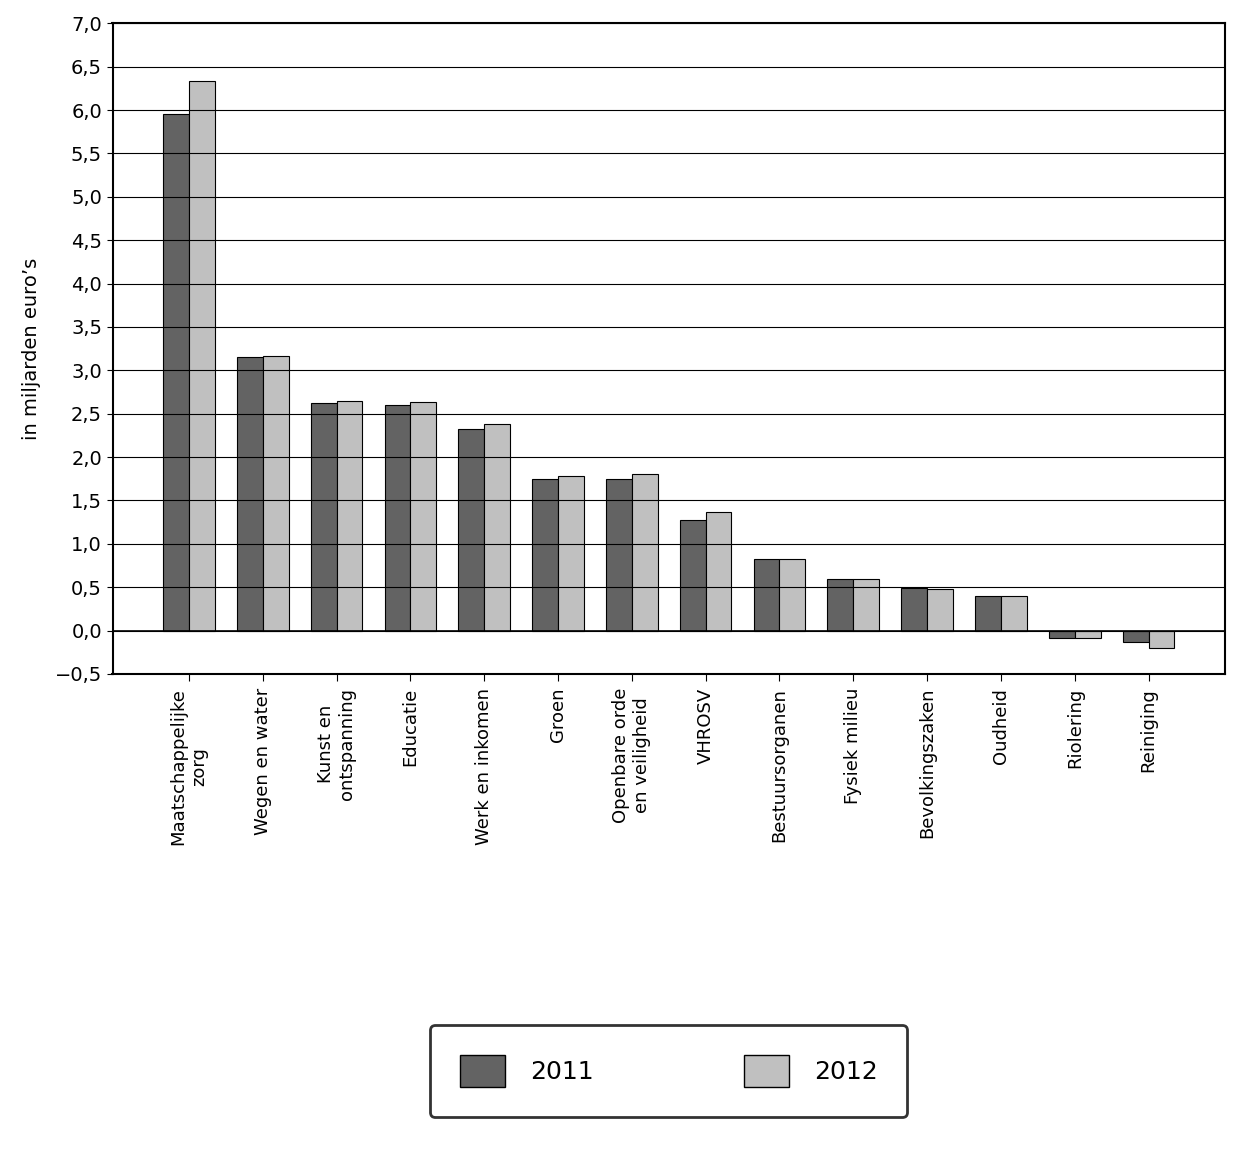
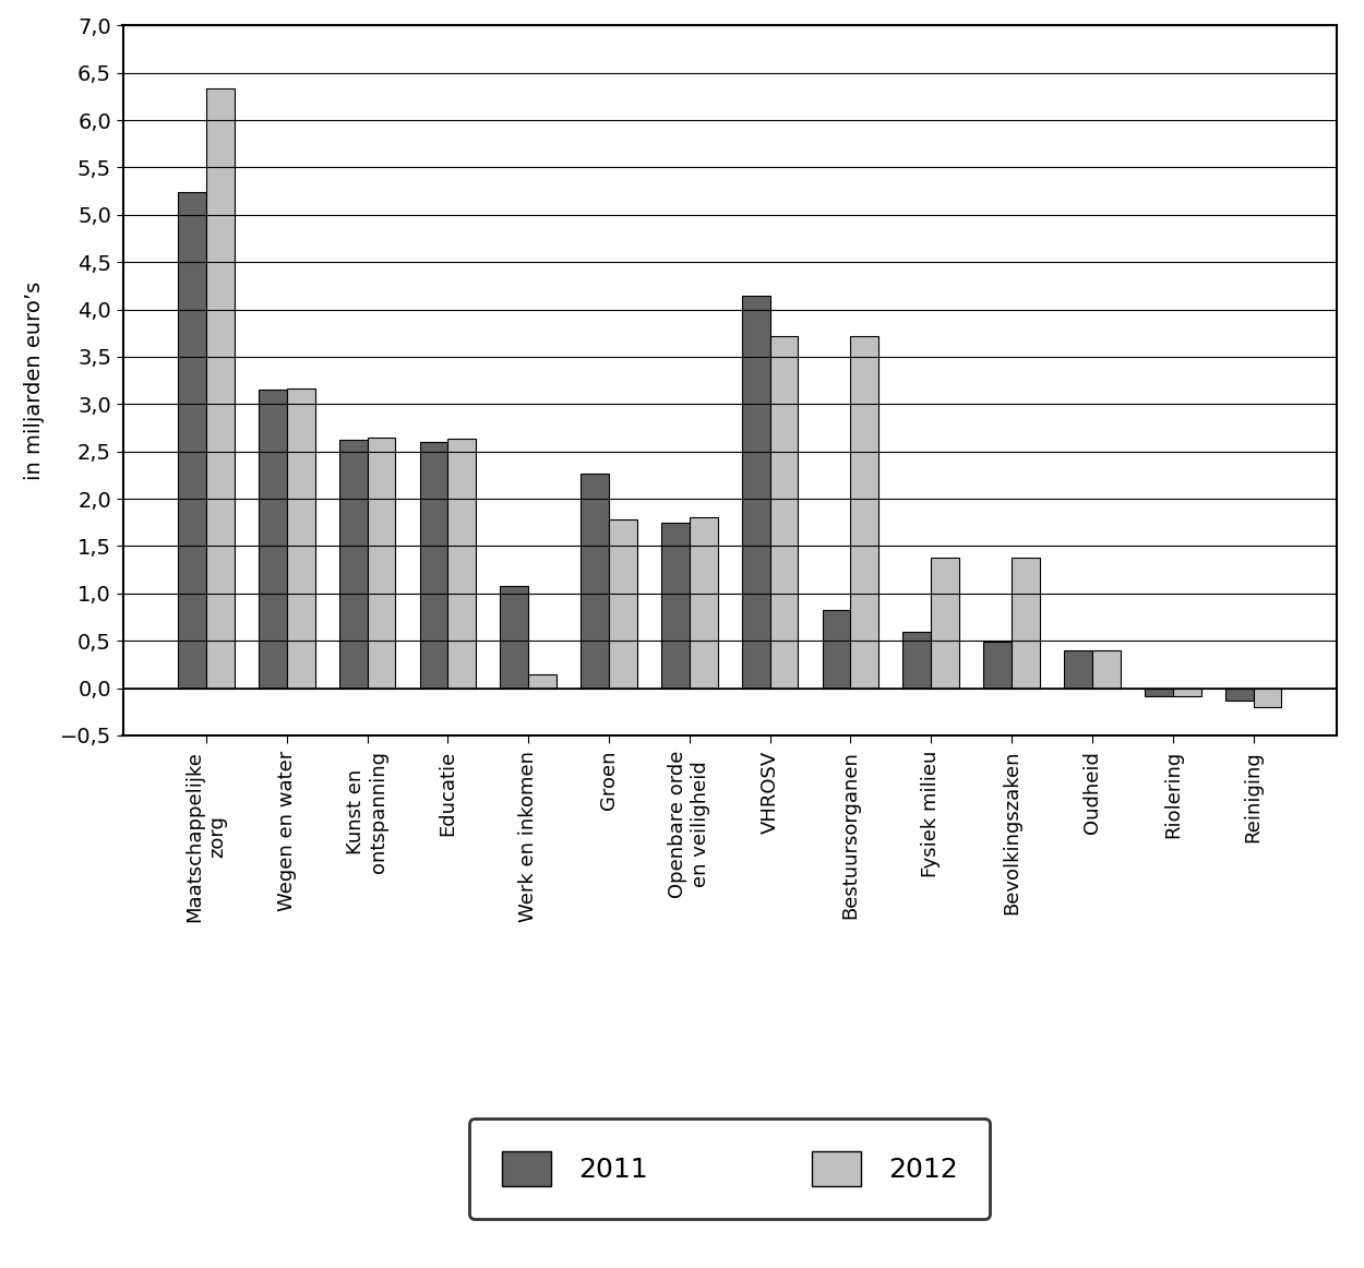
2011/Maatschappelijke zorg: 5,95 -> 5,24
2011/Werk en inkomen: 2,32 -> 1,08
2012/Werk en inkomen: 2,38 -> 0,14
2011/Groen: 1,75 -> 2,26
2011/VHROSV: 1,27 -> 4,14
2012/VHROSV: 1,37 -> 3,72
2012/Bestuursorganen: 0,83 -> 3,72
2012/Fysiek milieu: 0,60 -> 1,38
2012/Bevolkingszaken: 0,48 -> 1,38
